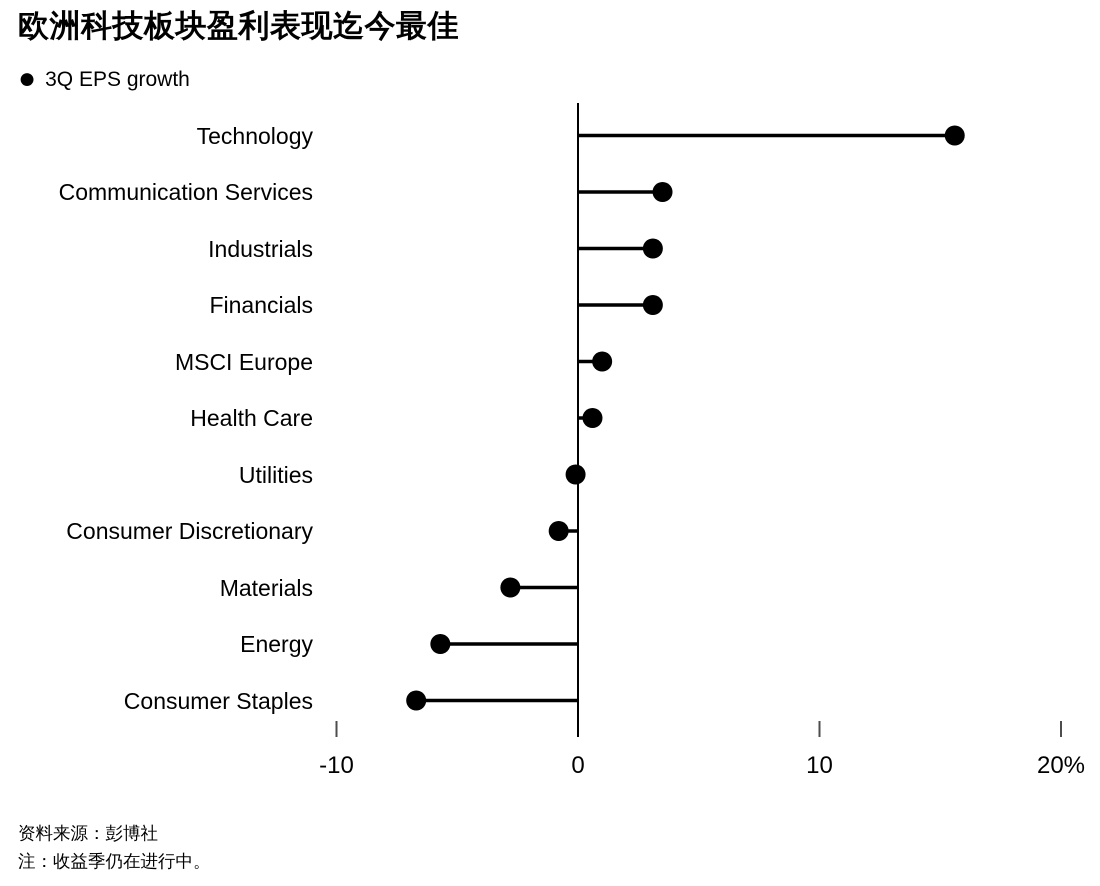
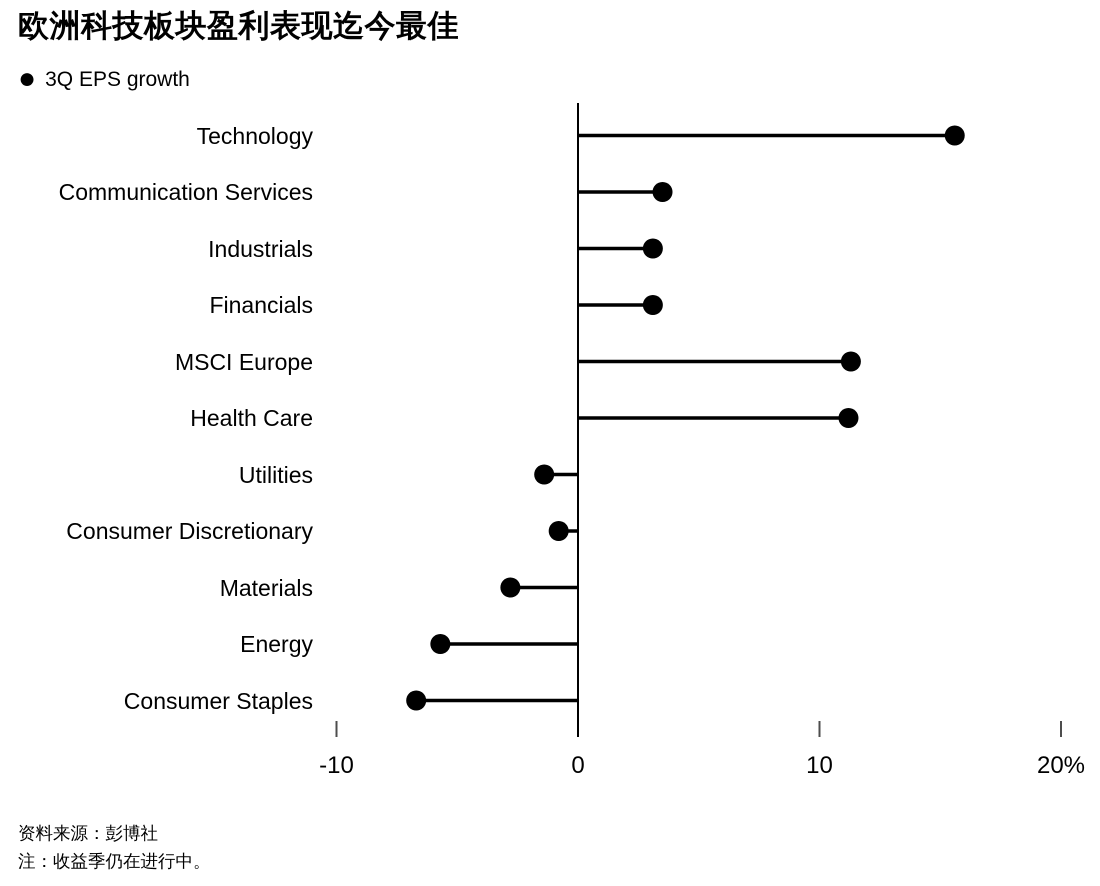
MSCI Europe: 1.0% -> 11.3%
Health Care: 0.6% -> 11.2%
Utilities: -0.1% -> -1.4%
